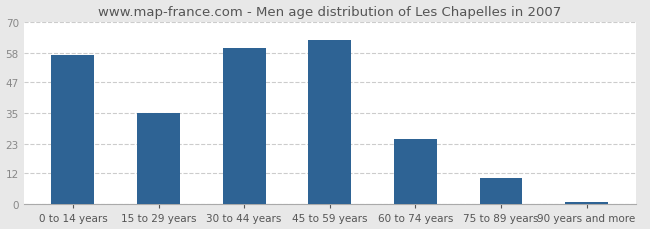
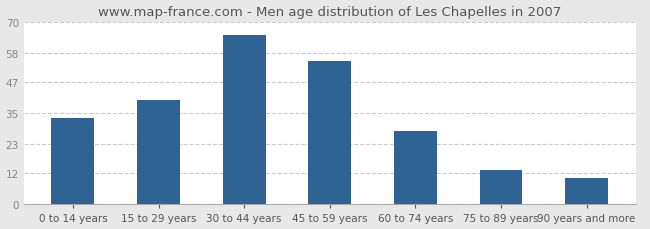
0 to 14 years: 57 -> 33
15 to 29 years: 35 -> 40
30 to 44 years: 60 -> 65
45 to 59 years: 63 -> 55
60 to 74 years: 25 -> 28
75 to 89 years: 10 -> 13
90 years and more: 1 -> 10
